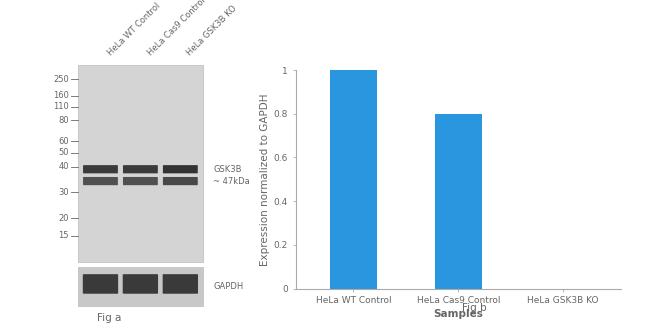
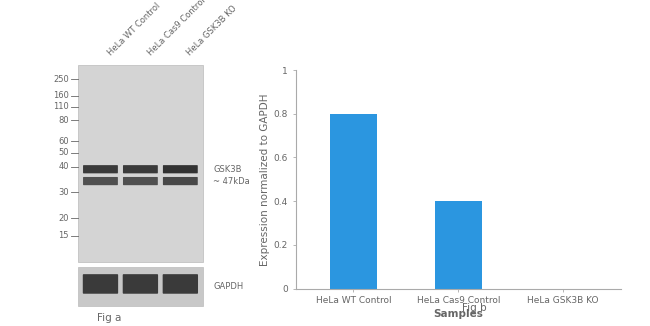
HeLa WT Control: 1.0 -> 0.8
HeLa Cas9 Control: 0.8 -> 0.4
